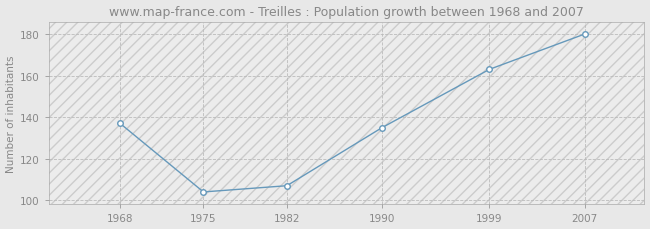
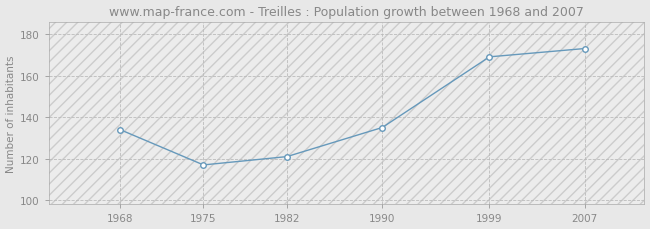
1968: 137 -> 134
1975: 104 -> 117
1982: 107 -> 121
1999: 163 -> 169
2007: 180 -> 173
